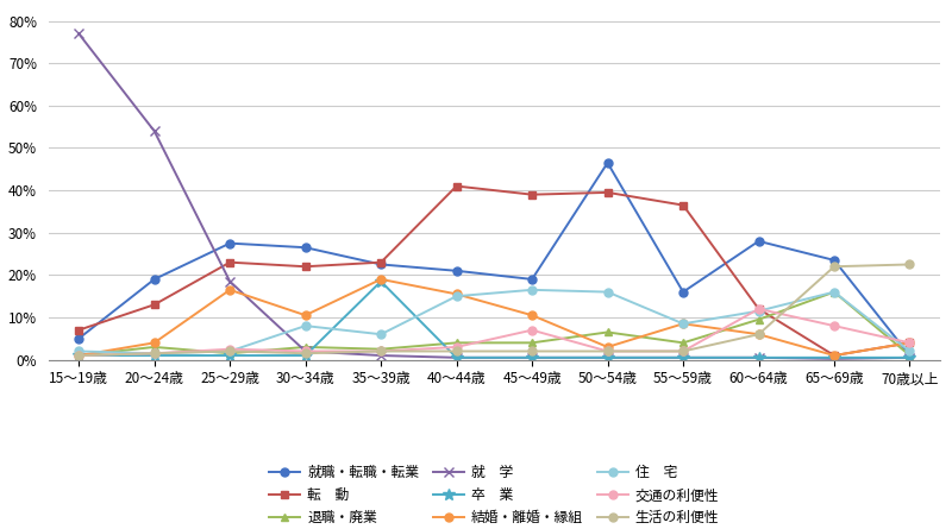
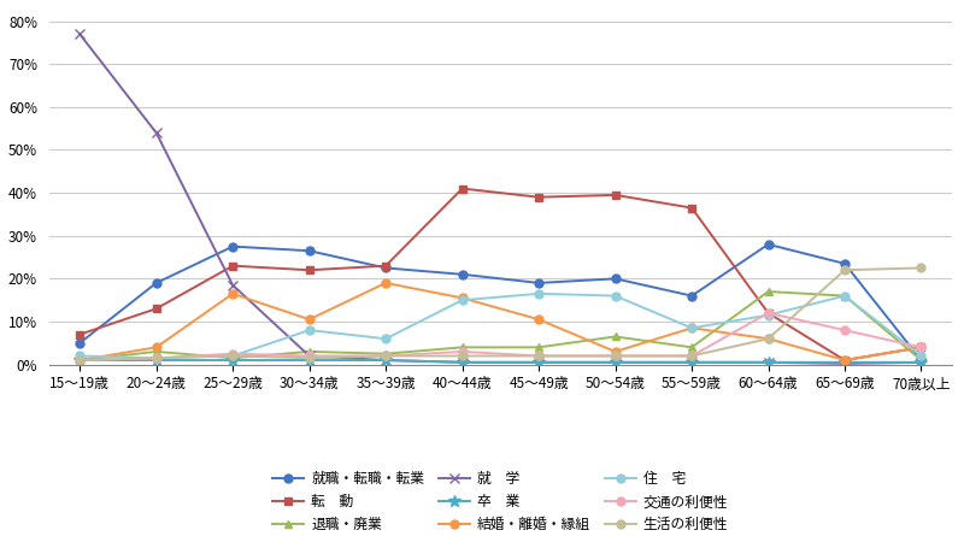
卒 業/35～39歳: 18.5% -> 1.0%
交通の利便性/45～49歳: 7.0% -> 2.0%
就職・転職・転業/50～54歳: 46.5% -> 20.0%
退職・廃業/60～64歳: 9.5% -> 17.0%
